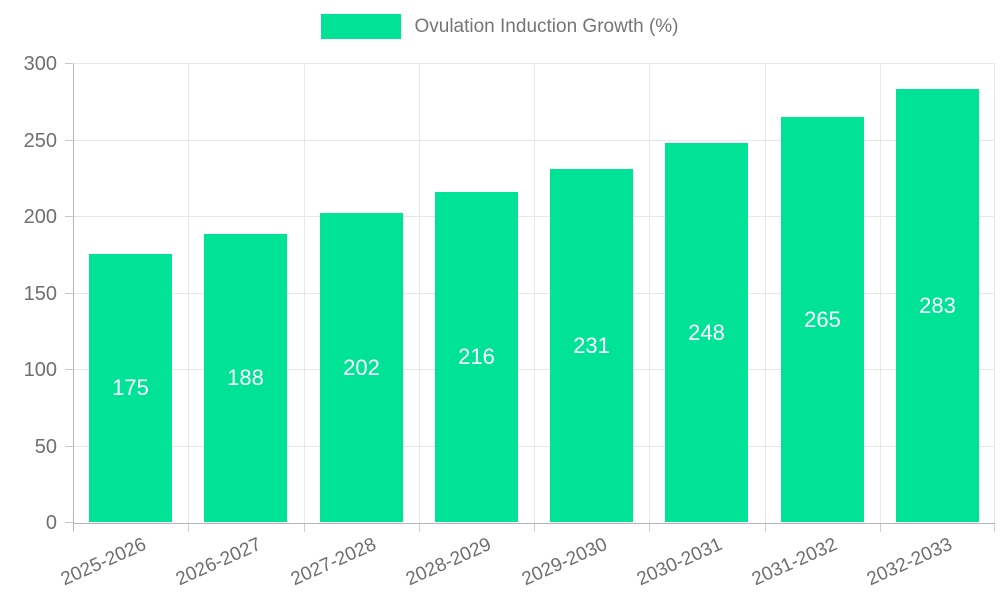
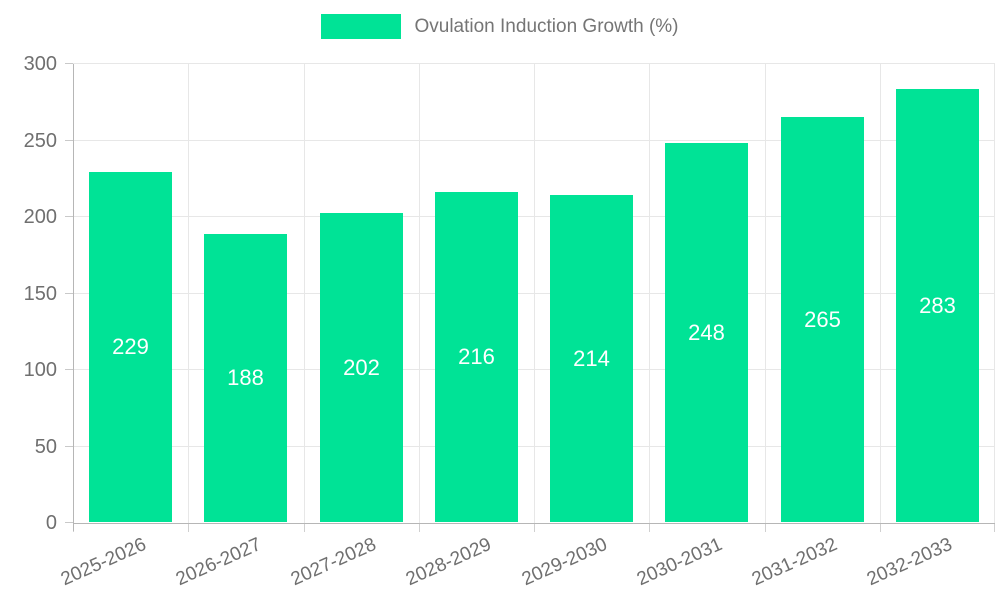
2025-2026: 175 -> 229
2029-2030: 231 -> 214
